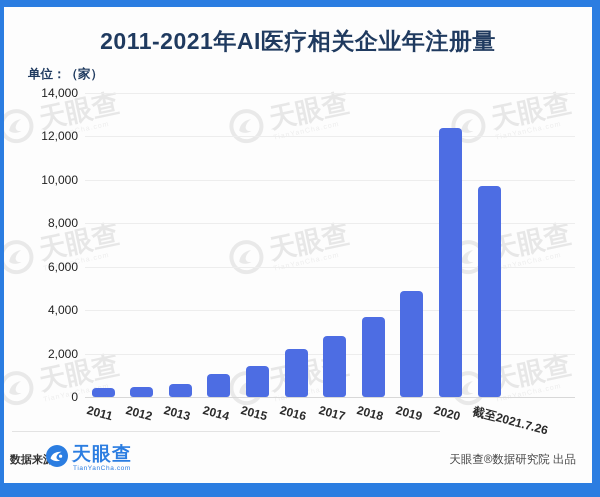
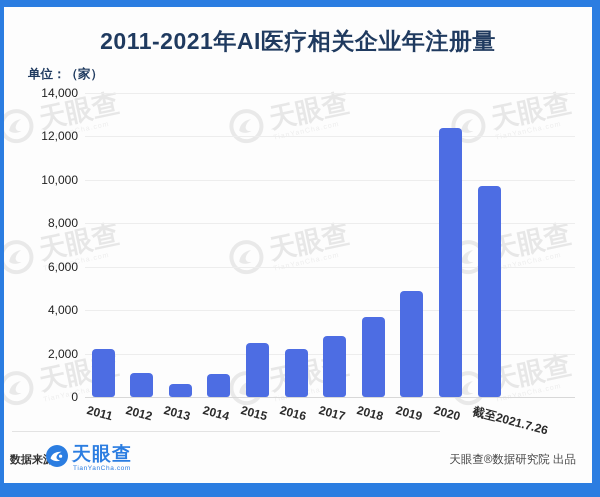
2011: 400 -> 2200
2012: 400 -> 1100
2015: 1400 -> 2500
